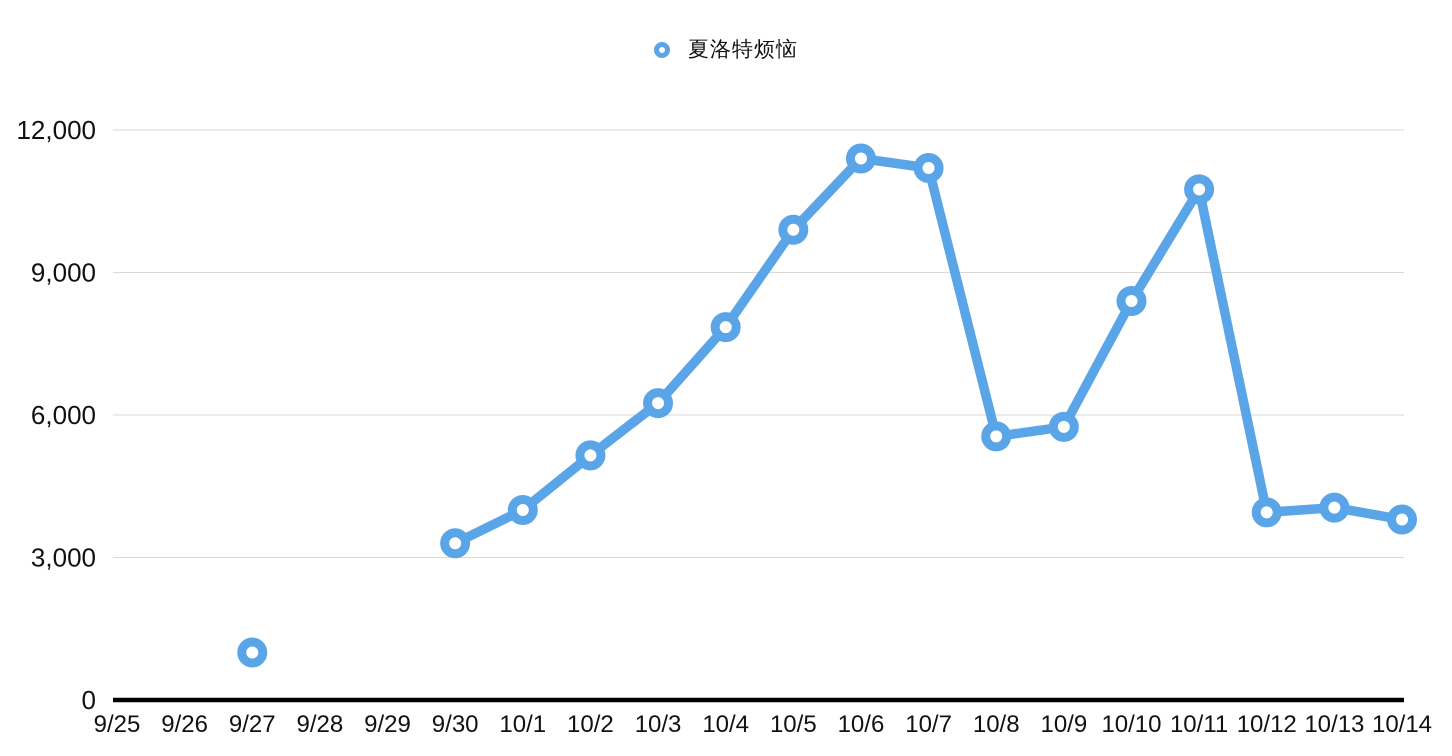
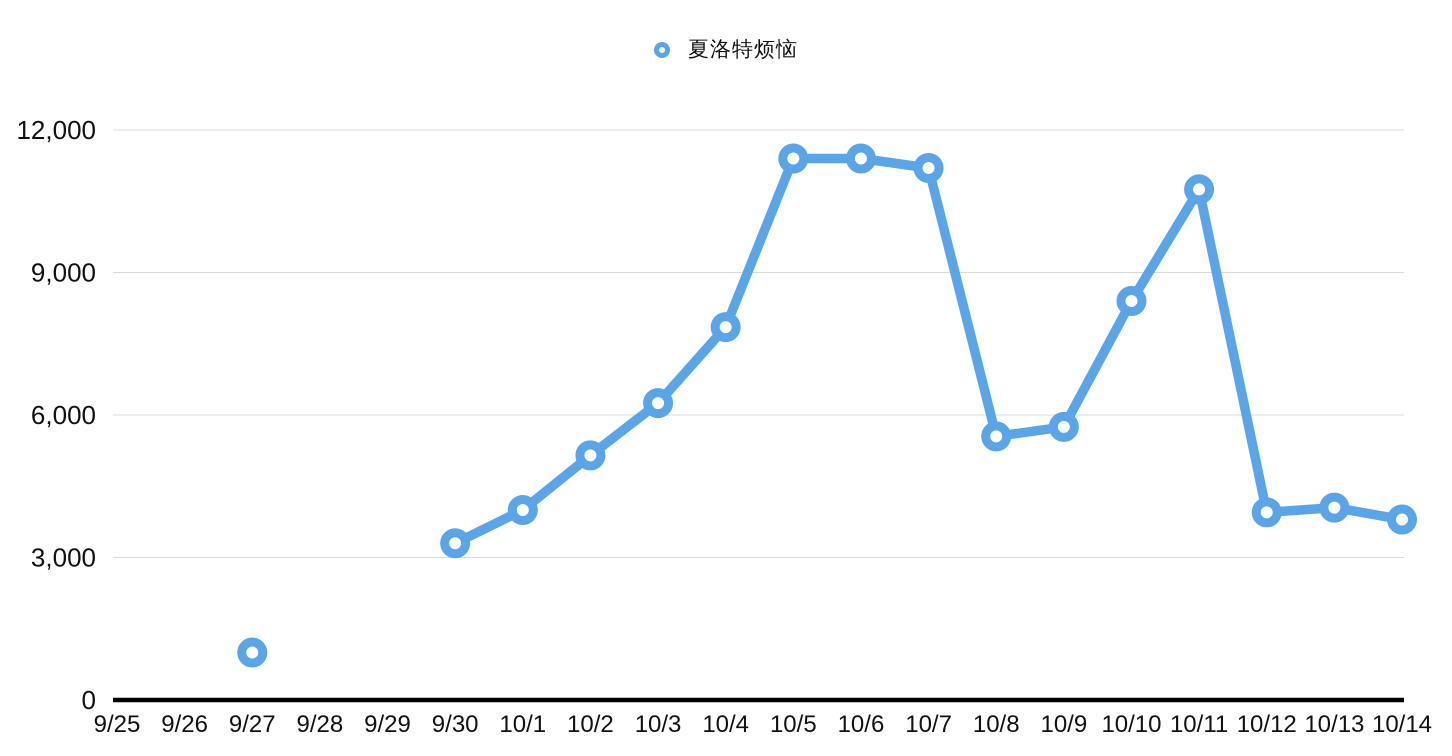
10/5: 9900 -> 11400
